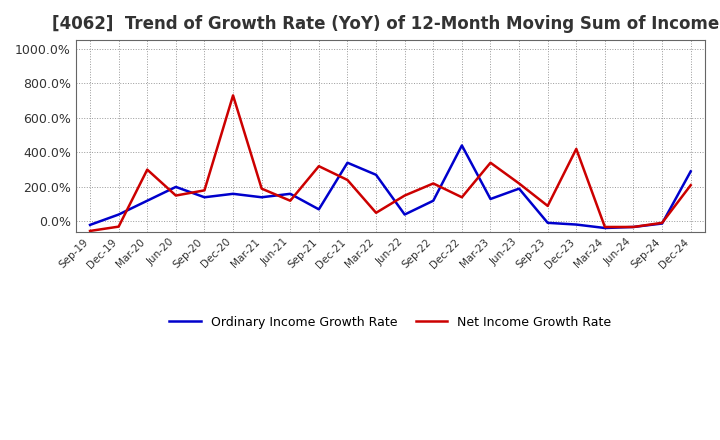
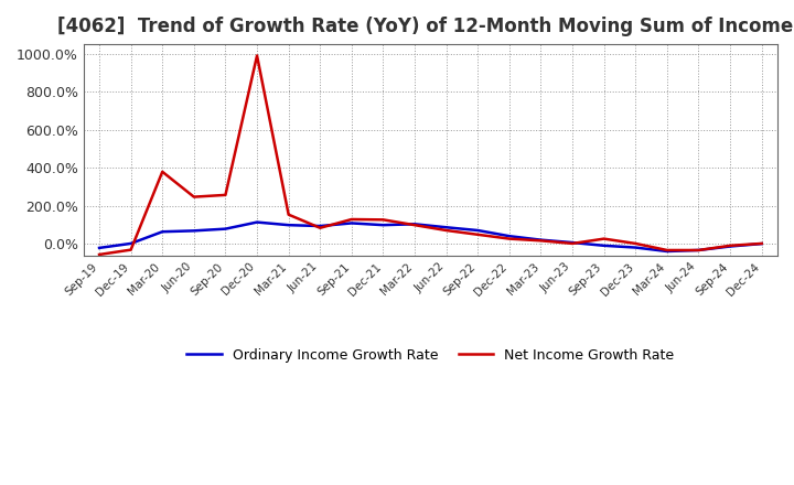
Ordinary Income Growth Rate/Dec-19: 40% -> 0%
Ordinary Income Growth Rate/Mar-20: 120% -> 60%
Net Income Growth Rate/Mar-20: 300% -> 380%
Ordinary Income Growth Rate/Jun-20: 200% -> 70%
Net Income Growth Rate/Jun-20: 150% -> 250%
Ordinary Income Growth Rate/Sep-20: 140% -> 80%
Net Income Growth Rate/Sep-20: 180% -> 260%
Ordinary Income Growth Rate/Dec-20: 160% -> 120%
Net Income Growth Rate/Dec-20: 730% -> 990%
Ordinary Income Growth Rate/Mar-21: 140% -> 100%
Net Income Growth Rate/Mar-21: 190% -> 160%
Ordinary Income Growth Rate/Jun-21: 160% -> 100%
Net Income Growth Rate/Jun-21: 120% -> 80%
Ordinary Income Growth Rate/Sep-21: 70% -> 110%
Net Income Growth Rate/Sep-21: 320% -> 130%
Ordinary Income Growth Rate/Dec-21: 340% -> 100%
Net Income Growth Rate/Dec-21: 240% -> 130%
Ordinary Income Growth Rate/Mar-22: 270% -> 100%
Net Income Growth Rate/Mar-22: 50% -> 100%
Ordinary Income Growth Rate/Jun-22: 40% -> 90%
Net Income Growth Rate/Jun-22: 150% -> 70%
Ordinary Income Growth Rate/Sep-22: 120% -> 70%
Net Income Growth Rate/Sep-22: 220% -> 50%
Ordinary Income Growth Rate/Dec-22: 440% -> 40%
Net Income Growth Rate/Dec-22: 140% -> 30%
Ordinary Income Growth Rate/Mar-23: 130% -> 20%
Net Income Growth Rate/Mar-23: 340% -> 20%
Ordinary Income Growth Rate/Jun-23: 190% -> 10%
Net Income Growth Rate/Jun-23: 220% -> 0%
Net Income Growth Rate/Sep-23: 90% -> 30%
Net Income Growth Rate/Dec-23: 420% -> 0%
Ordinary Income Growth Rate/Dec-24: 290% -> 0%
Net Income Growth Rate/Dec-24: 210% -> 0%
